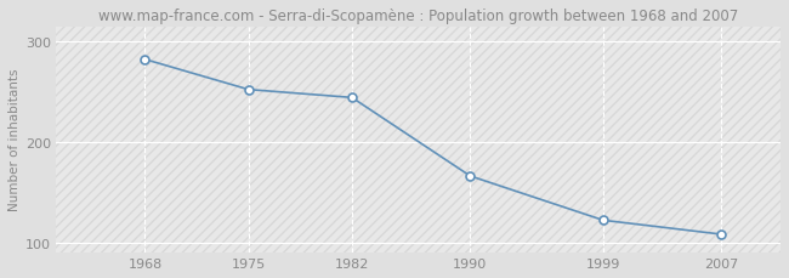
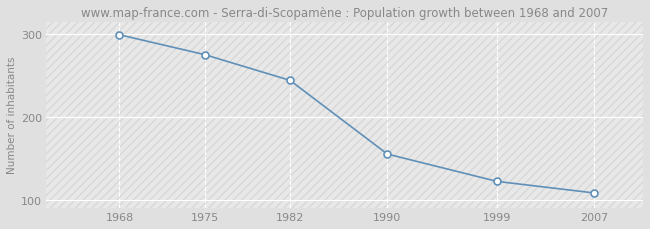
1968: 282 -> 299
1975: 252 -> 275
1990: 166 -> 155
